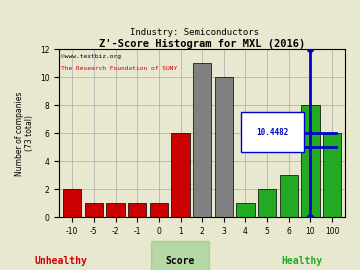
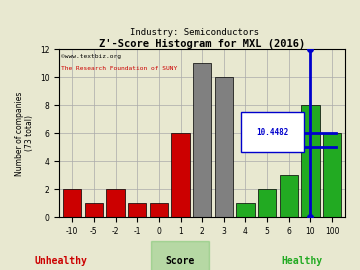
-2: 1 -> 2
